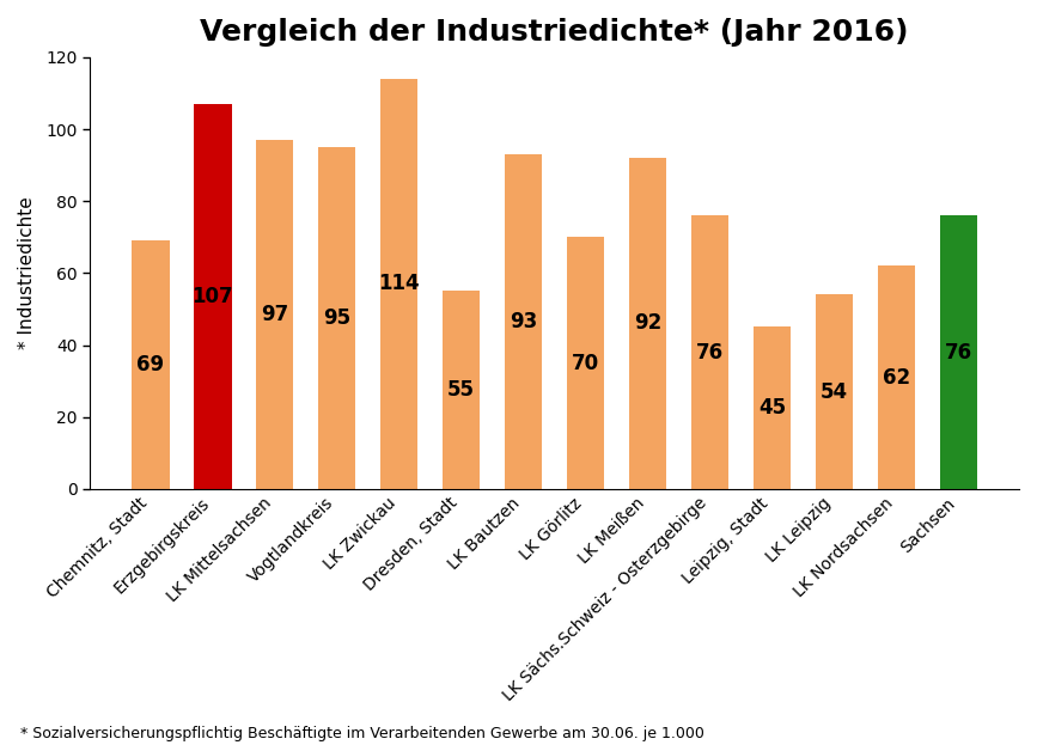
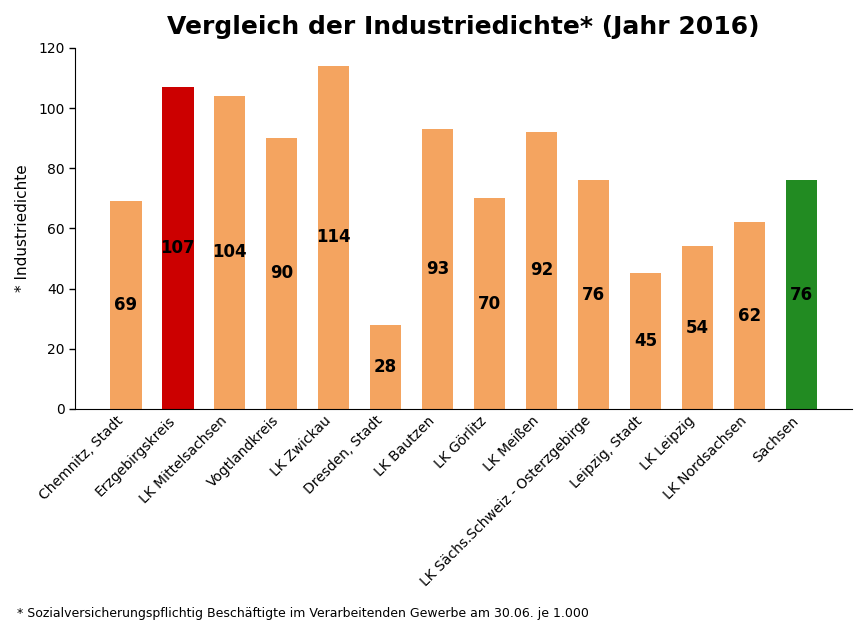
LK Mittelsachsen: 97 -> 104
Vogtlandkreis: 95 -> 90
Dresden, Stadt: 55 -> 28
